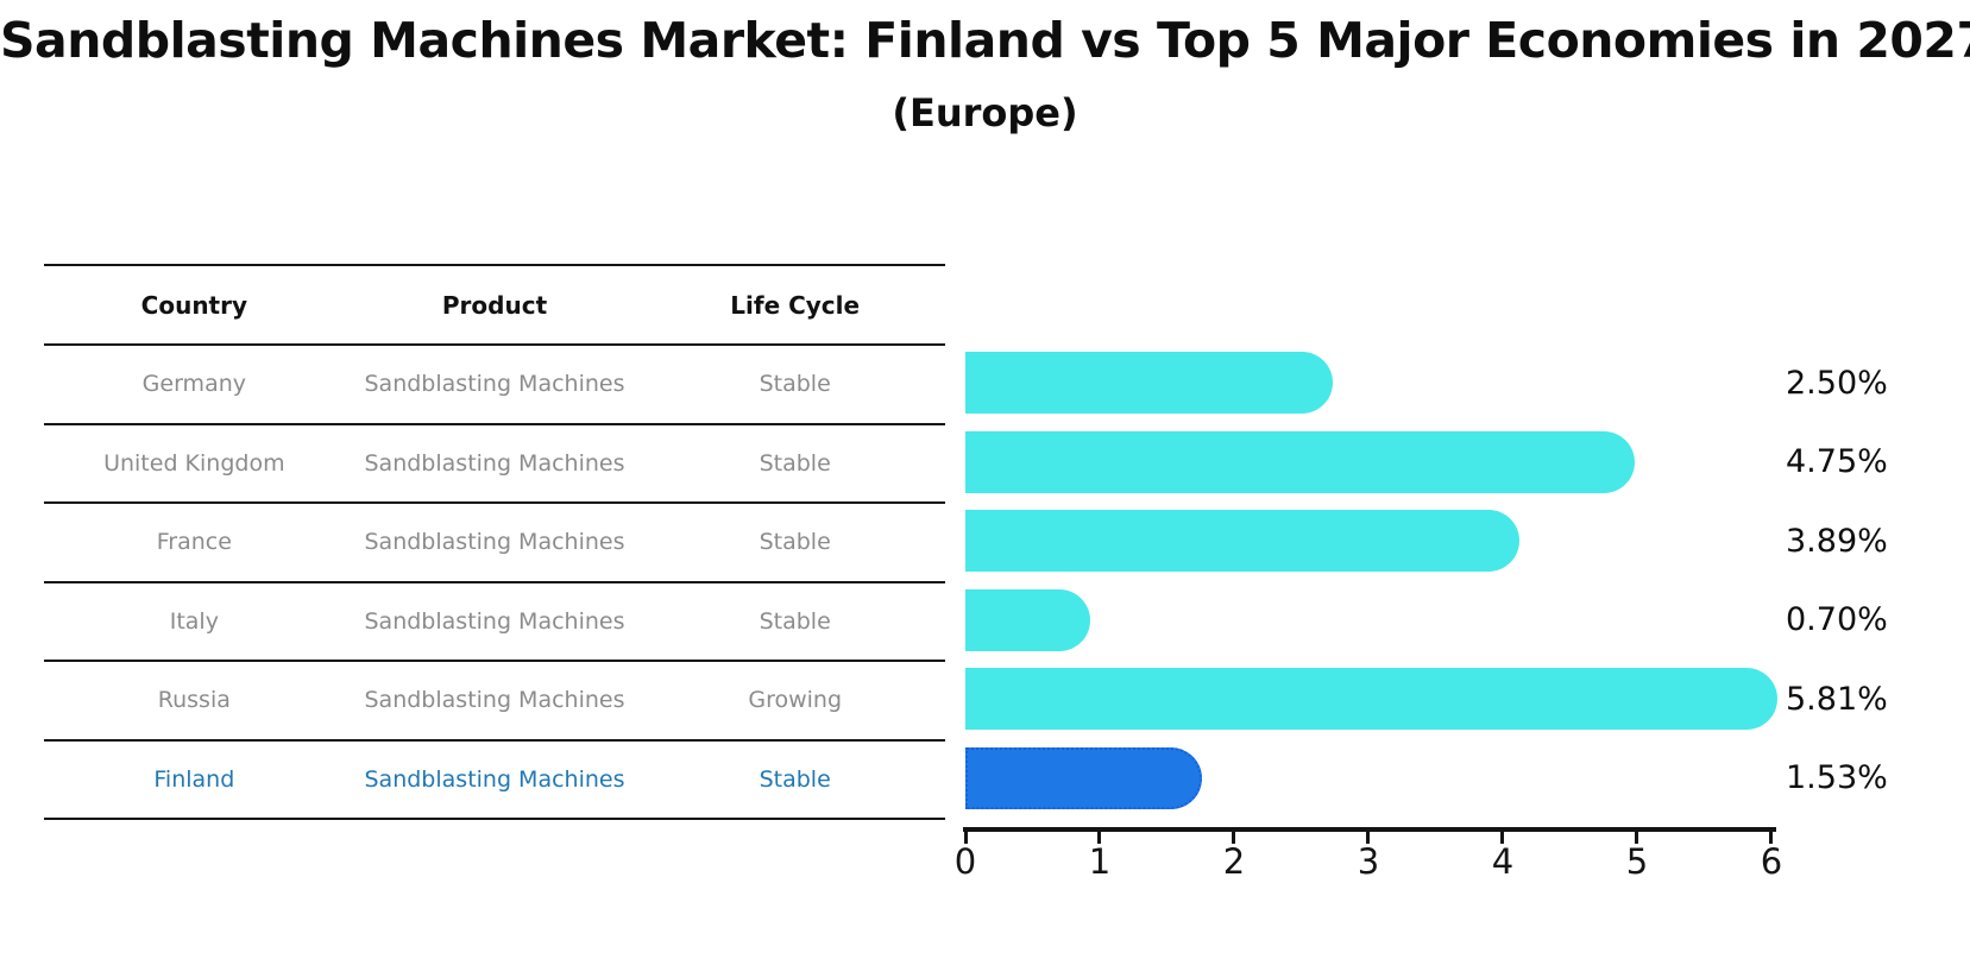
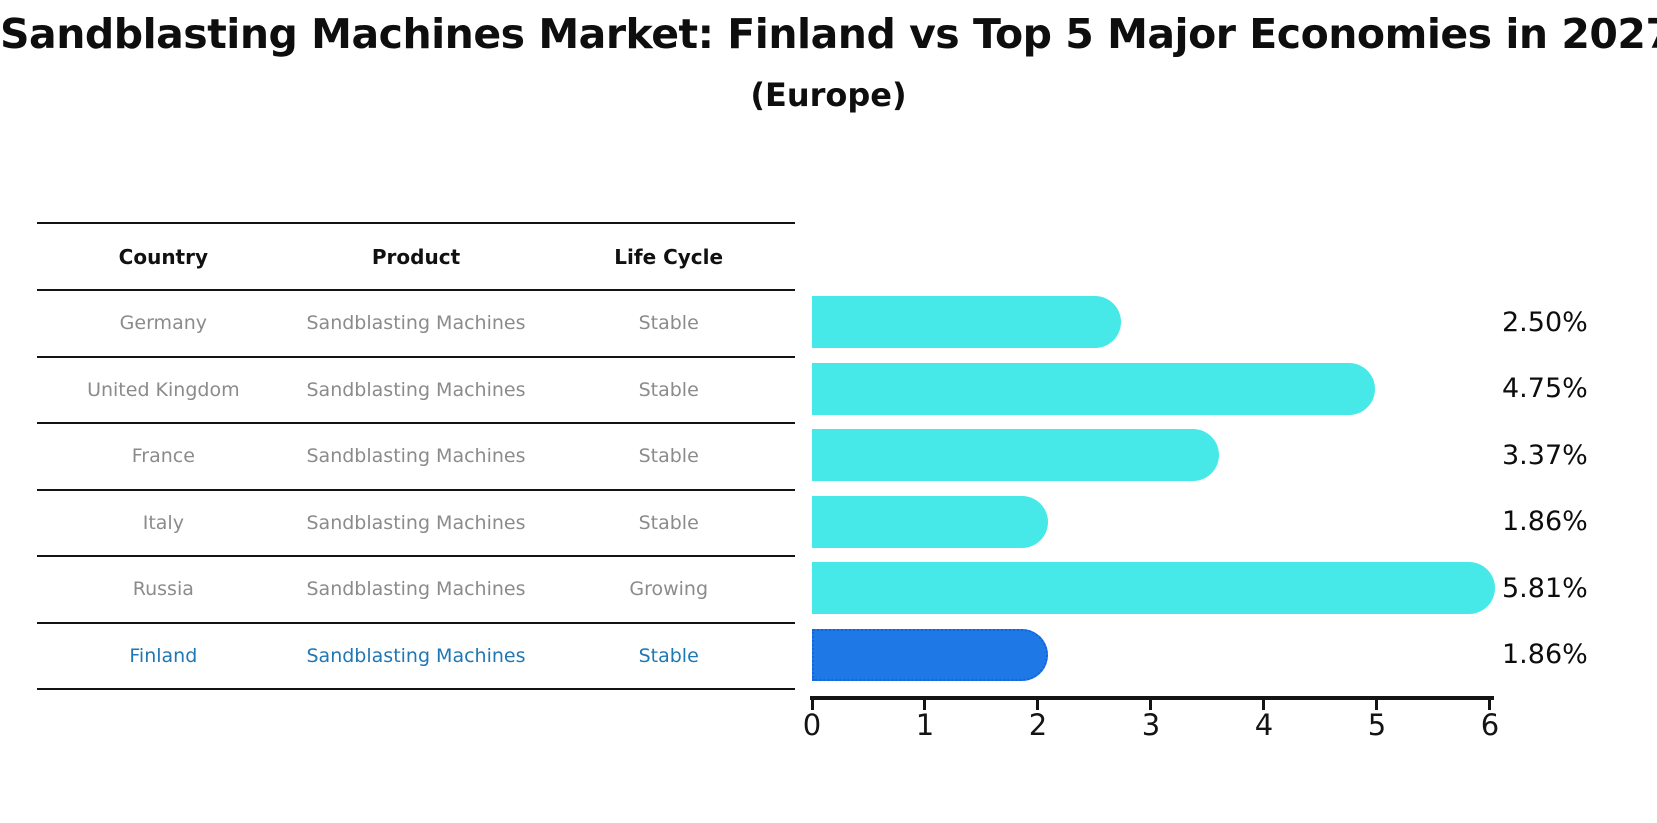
France: 3.89% -> 3.37%
Italy: 0.70% -> 1.86%
Finland: 1.53% -> 1.86%
